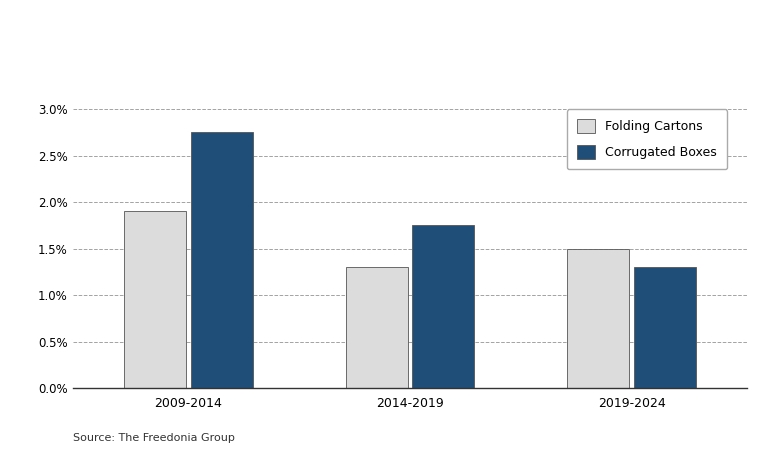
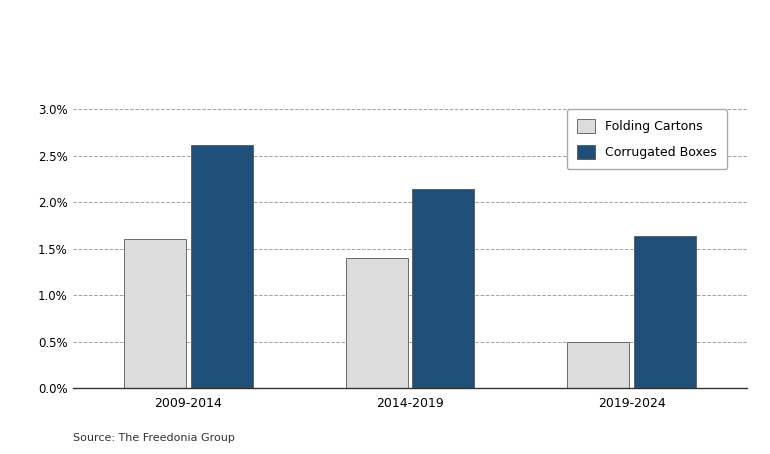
Folding Cartons/2009-2014: 1.9% -> 1.6%
Corrugated Boxes/2009-2014: 2.75% -> 2.62%
Folding Cartons/2014-2019: 1.3% -> 1.4%
Corrugated Boxes/2014-2019: 1.75% -> 2.14%
Folding Cartons/2019-2024: 1.5% -> 0.5%
Corrugated Boxes/2019-2024: 1.30% -> 1.64%
